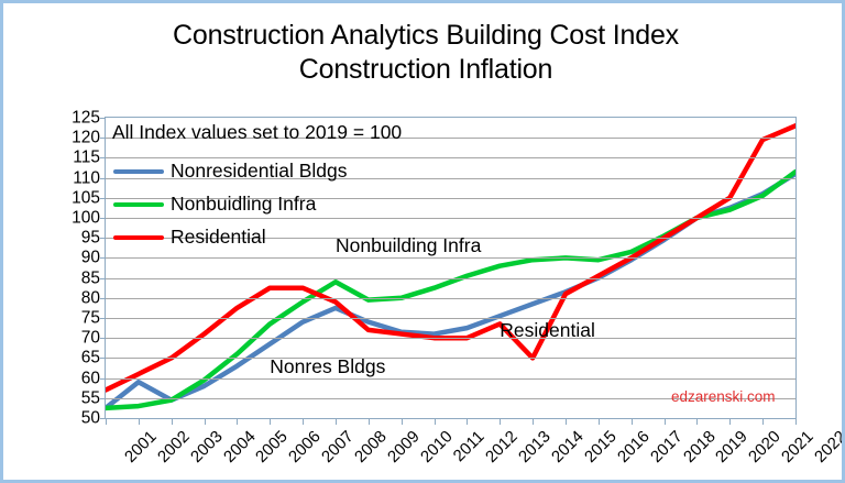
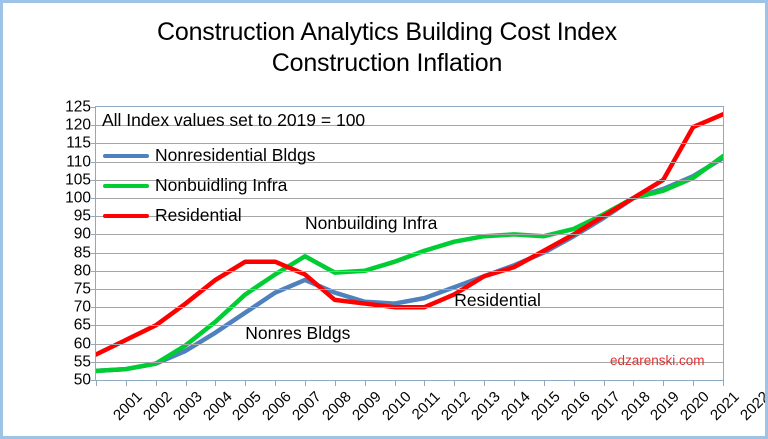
Nonresidential Bldgs/2002: 59 -> 53
Residential/2014: 65 -> 78
